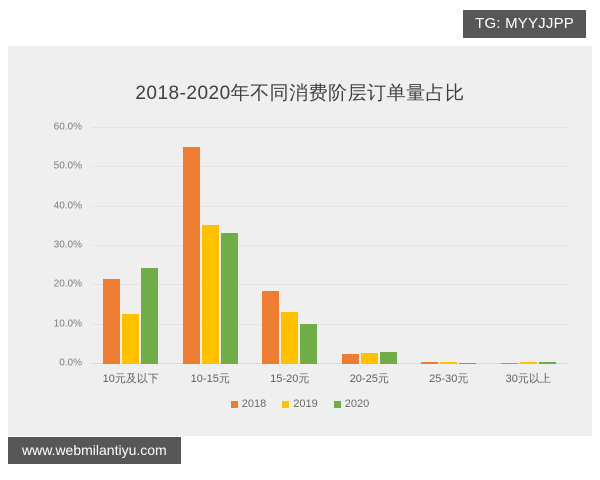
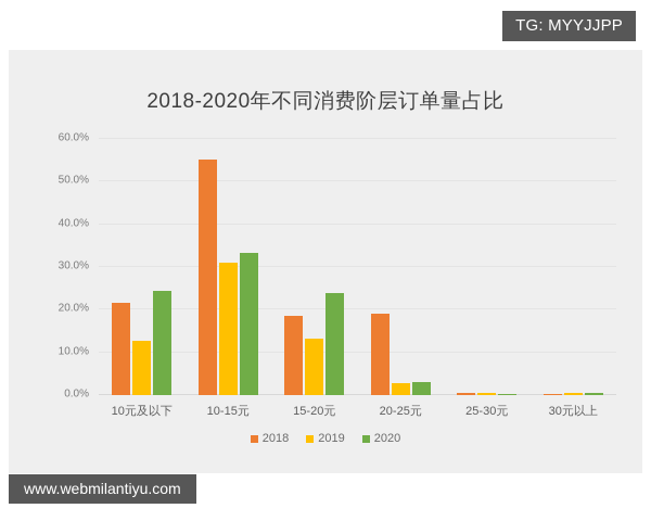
2019/10-15元: 35% -> 31%
2020/15-20元: 10% -> 24%
2018/20-25元: 3% -> 19%
